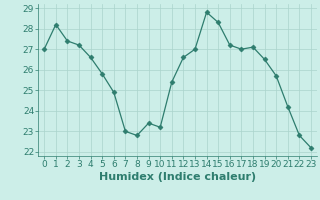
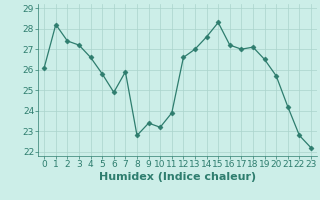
0: 27.0 -> 26.1
7: 23.0 -> 25.9
11: 25.4 -> 23.9
14: 28.8 -> 27.6
